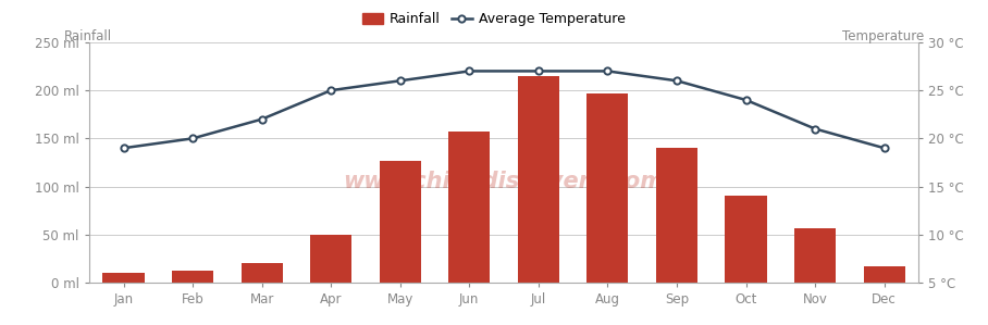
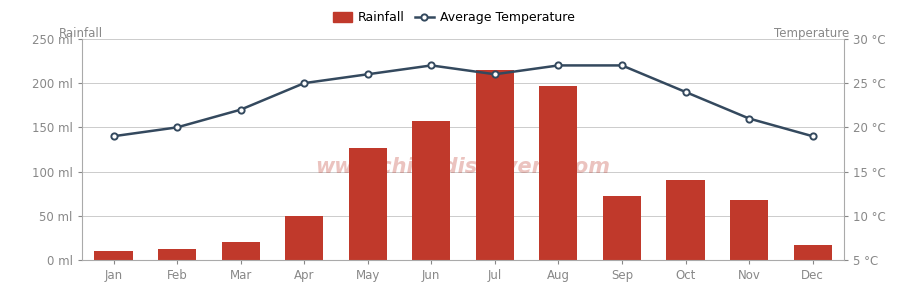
Average Temperature/Jul: 27 °C -> 26 °C
Rainfall/Sep: 140 ml -> 72 ml
Average Temperature/Sep: 26 °C -> 27 °C
Rainfall/Nov: 57 ml -> 68 ml
